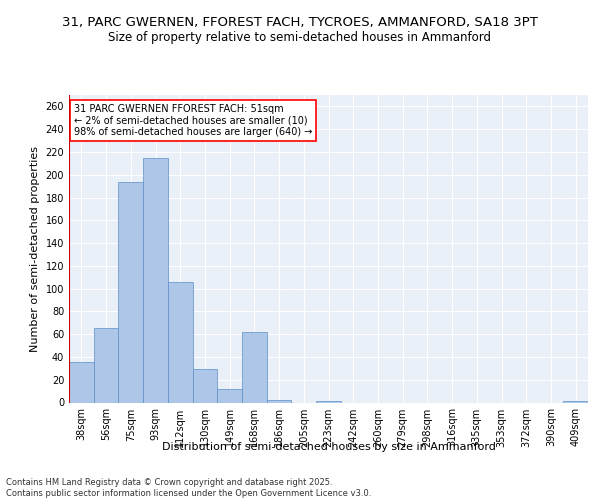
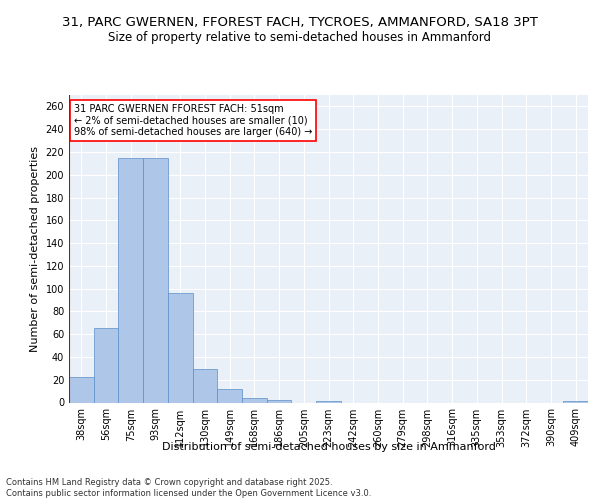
38sqm: 36 -> 22
75sqm: 194 -> 215
112sqm: 106 -> 96
168sqm: 62 -> 4
